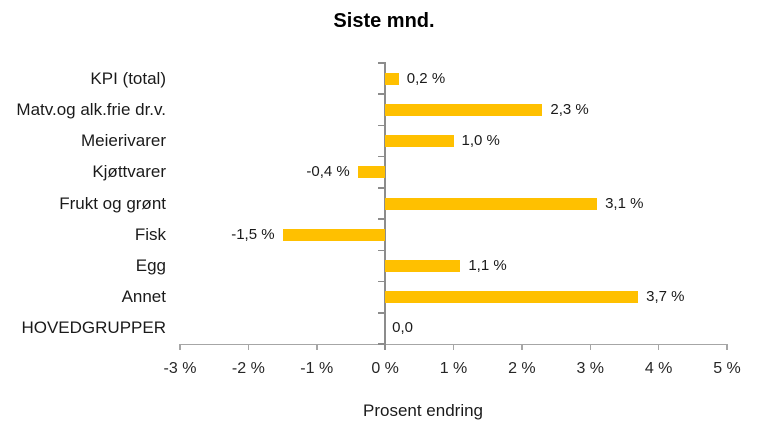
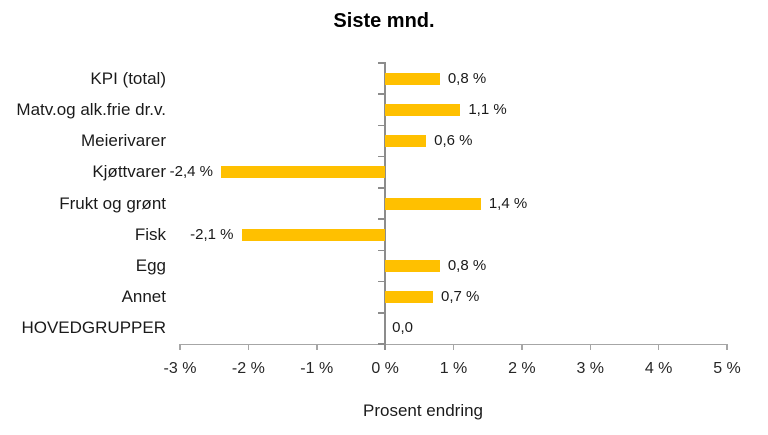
KPI (total): 0,2 -> 0,8
Matv.og alk.frie dr.v.: 2,3 -> 1,1
Meierivarer: 1,0 -> 0,6
Kjøttvarer: -0,4 -> -2,4
Frukt og grønt: 3,1 -> 1,4
Fisk: -1,5 -> -2,1
Egg: 1,1 -> 0,8
Annet: 3,7 -> 0,7
